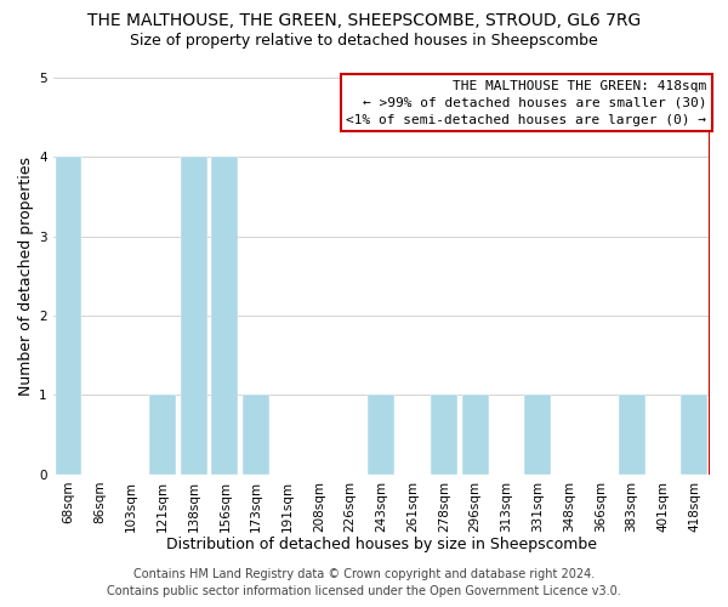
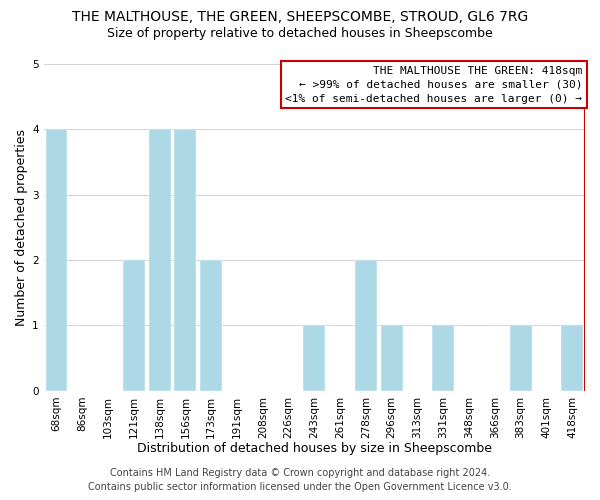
121sqm: 1 -> 2
173sqm: 1 -> 2
278sqm: 1 -> 2
